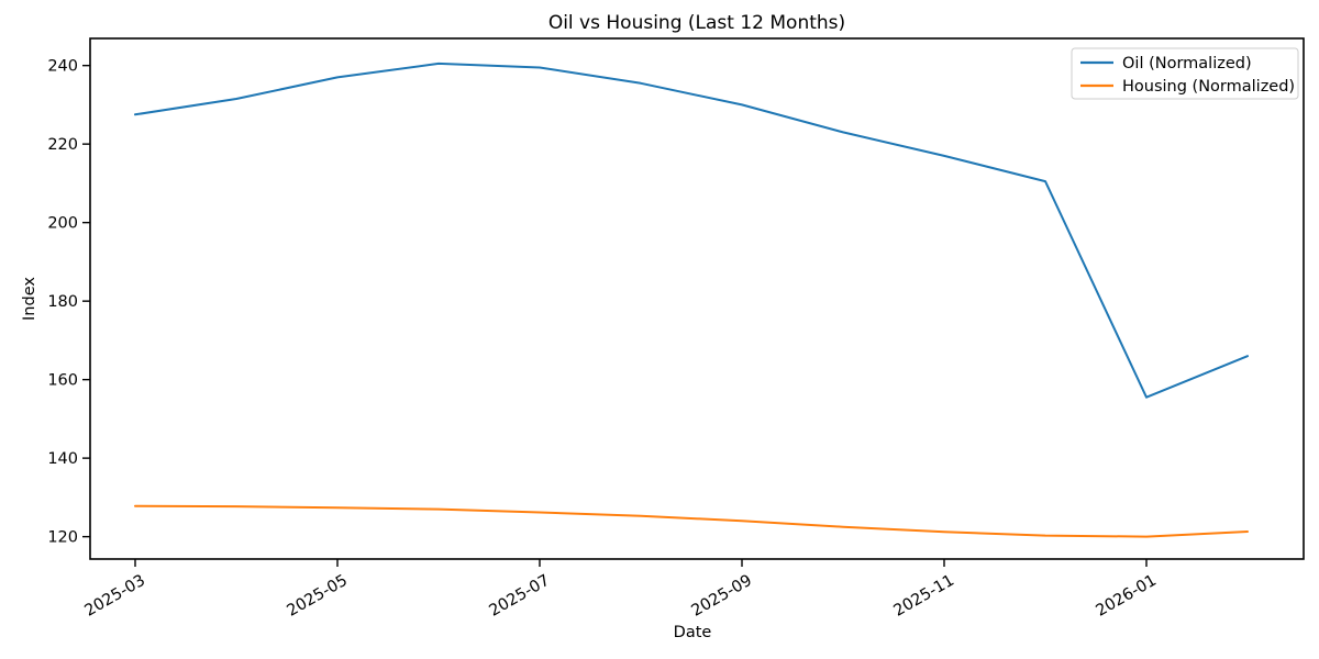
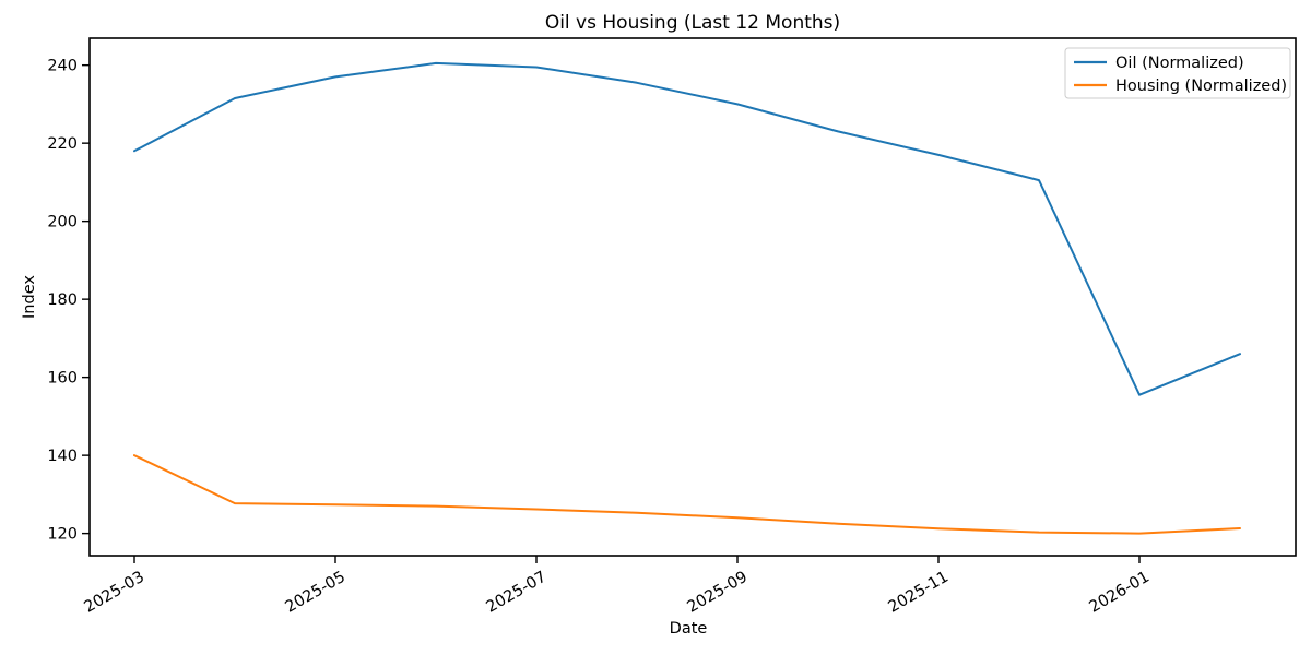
Oil (Normalized)/2025-03: 228 -> 218
Housing (Normalized)/2025-03: 128 -> 140
